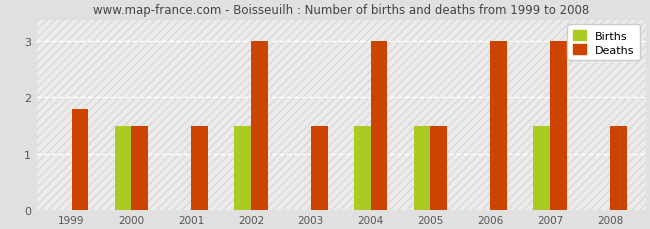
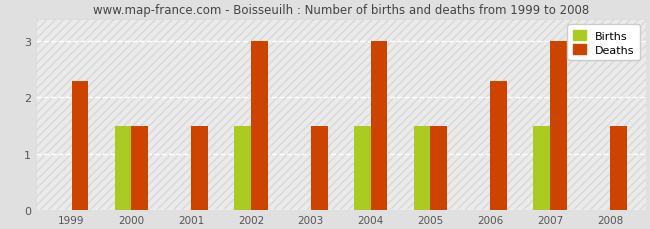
Deaths/1999: 1.8 -> 2.3
Deaths/2006: 3.0 -> 2.3
